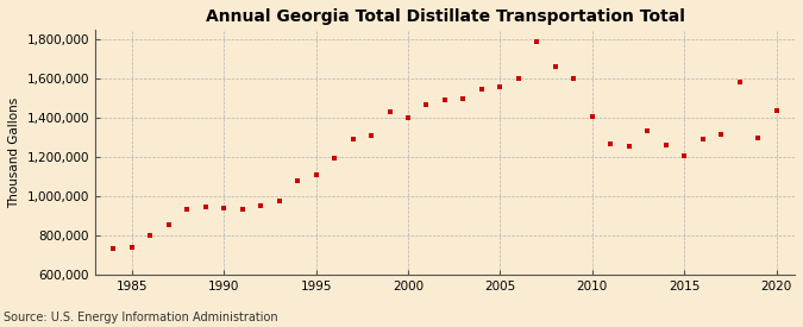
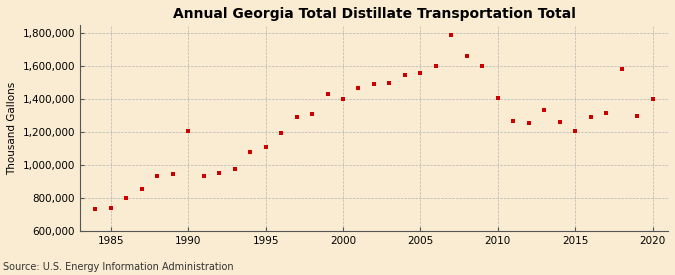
1990: 940,000 -> 1,210,000
2020: 1,440,000 -> 1,400,000
